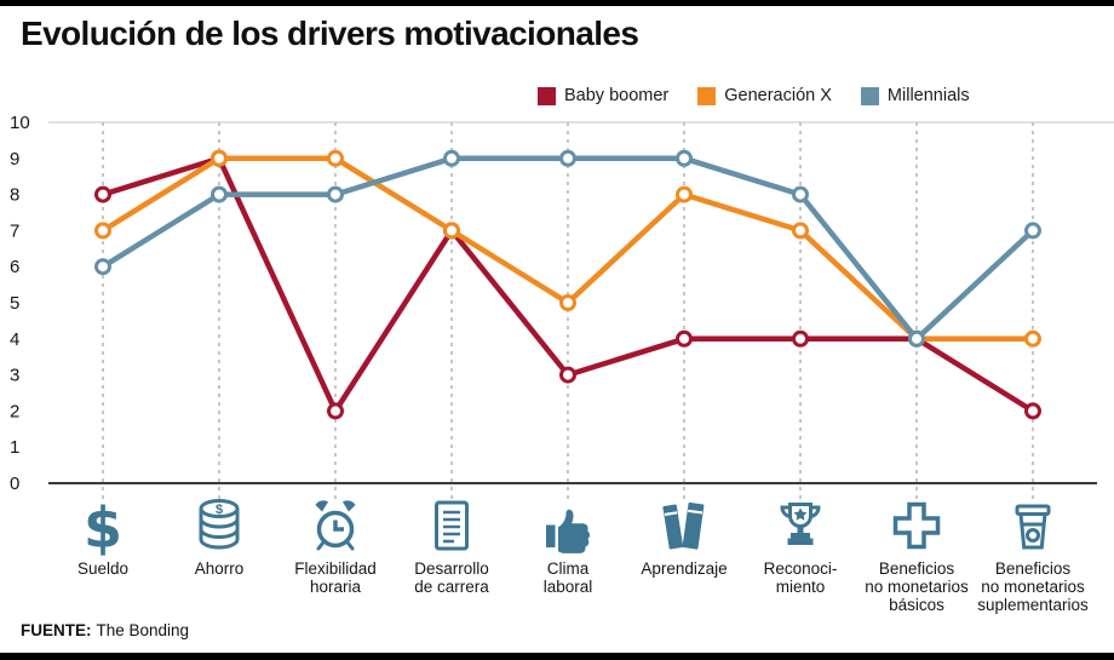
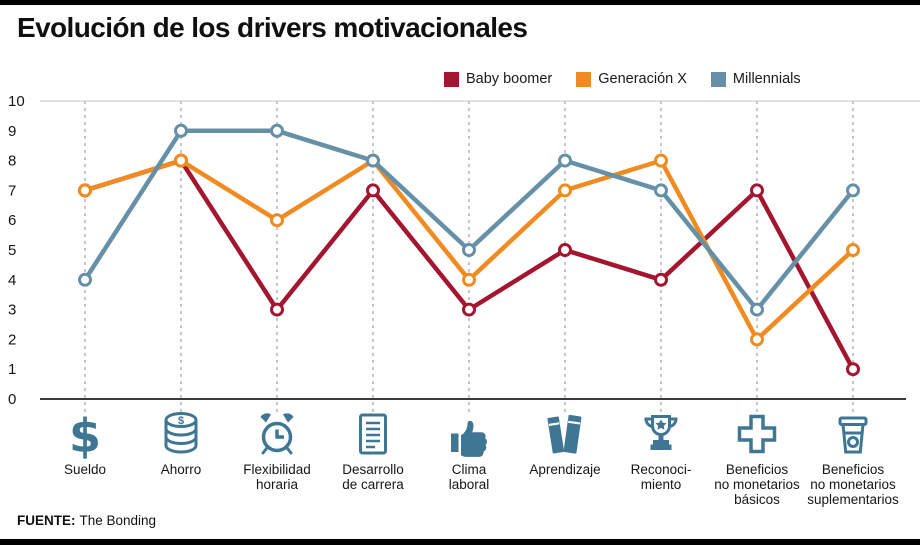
Baby boomer/Sueldo: 8 -> 7
Millennials/Sueldo: 6 -> 4
Baby boomer/Ahorro: 9 -> 8
Generación X/Ahorro: 9 -> 8
Millennials/Ahorro: 8 -> 9
Baby boomer/Flexibilidad horaria: 2 -> 3
Generación X/Flexibilidad horaria: 9 -> 6
Millennials/Flexibilidad horaria: 8 -> 9
Generación X/Desarrollo de carrera: 7 -> 8
Millennials/Desarrollo de carrera: 9 -> 8
Generación X/Clima laboral: 5 -> 4
Millennials/Clima laboral: 9 -> 5
Baby boomer/Aprendizaje: 4 -> 5
Generación X/Aprendizaje: 8 -> 7
Millennials/Aprendizaje: 9 -> 8
Generación X/Reconoci- miento: 7 -> 8
Millennials/Reconoci- miento: 8 -> 7
Baby boomer/Beneficios no monetarios básicos: 4 -> 7
Generación X/Beneficios no monetarios básicos: 4 -> 2
Millennials/Beneficios no monetarios básicos: 4 -> 3
Baby boomer/Beneficios no monetarios suplementarios: 2 -> 1
Generación X/Beneficios no monetarios suplementarios: 4 -> 5
